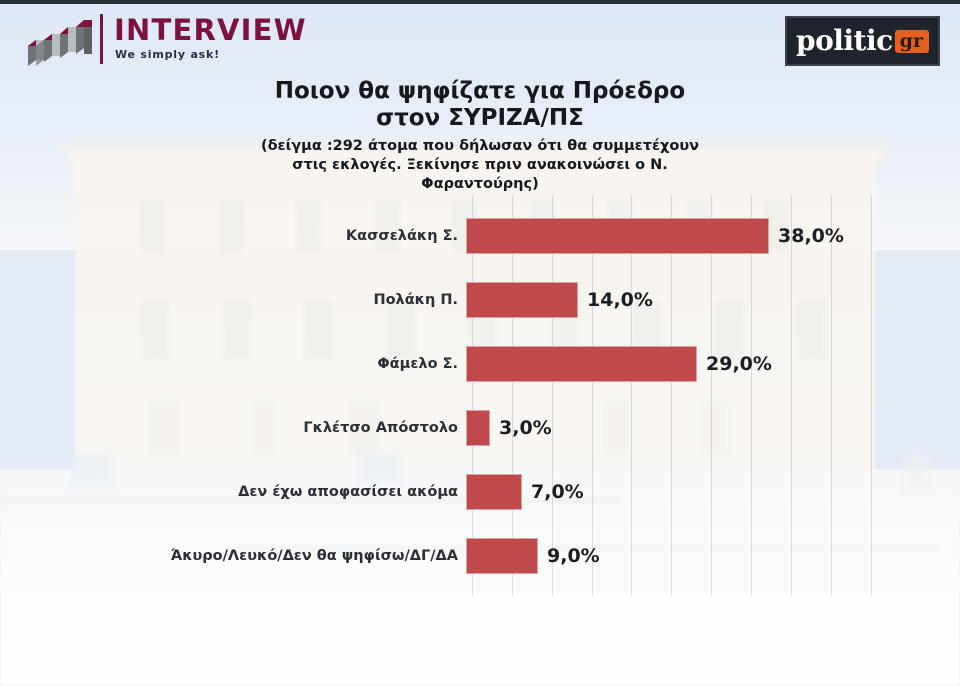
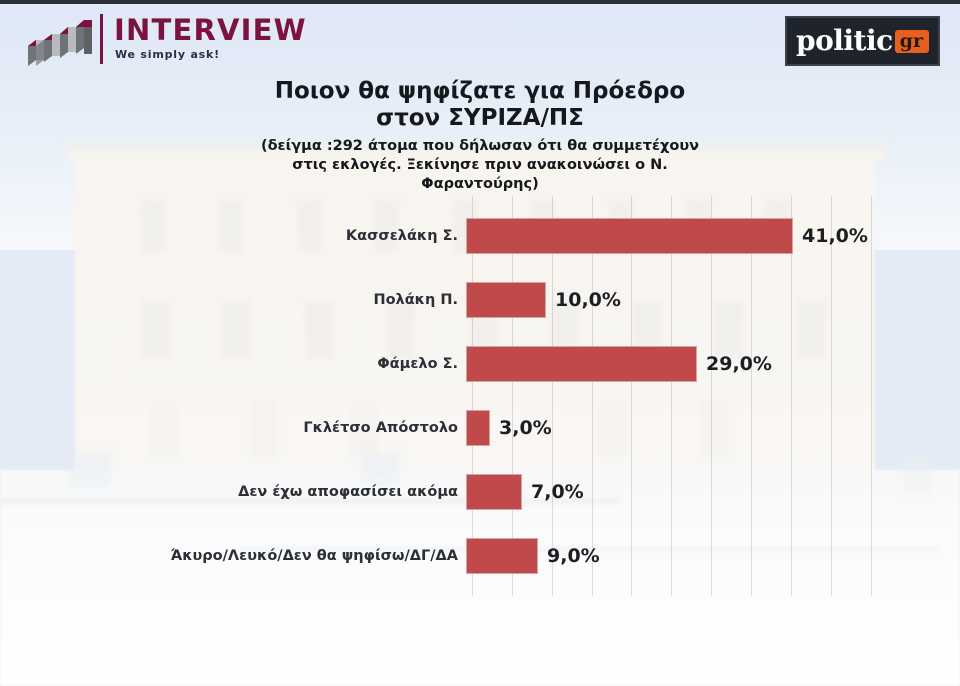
Κασσελάκη Σ.: 38,0% -> 41,0%
Πολάκη Π.: 14,0% -> 10,0%
